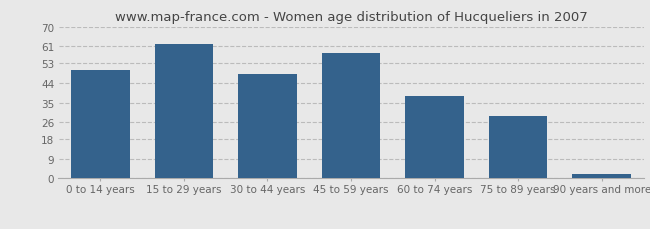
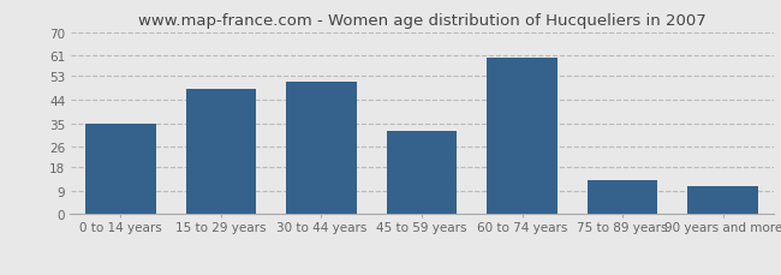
0 to 14 years: 50 -> 35
15 to 29 years: 62 -> 48
30 to 44 years: 48 -> 51
45 to 59 years: 58 -> 32
60 to 74 years: 38 -> 60
75 to 89 years: 29 -> 13
90 years and more: 2 -> 11
